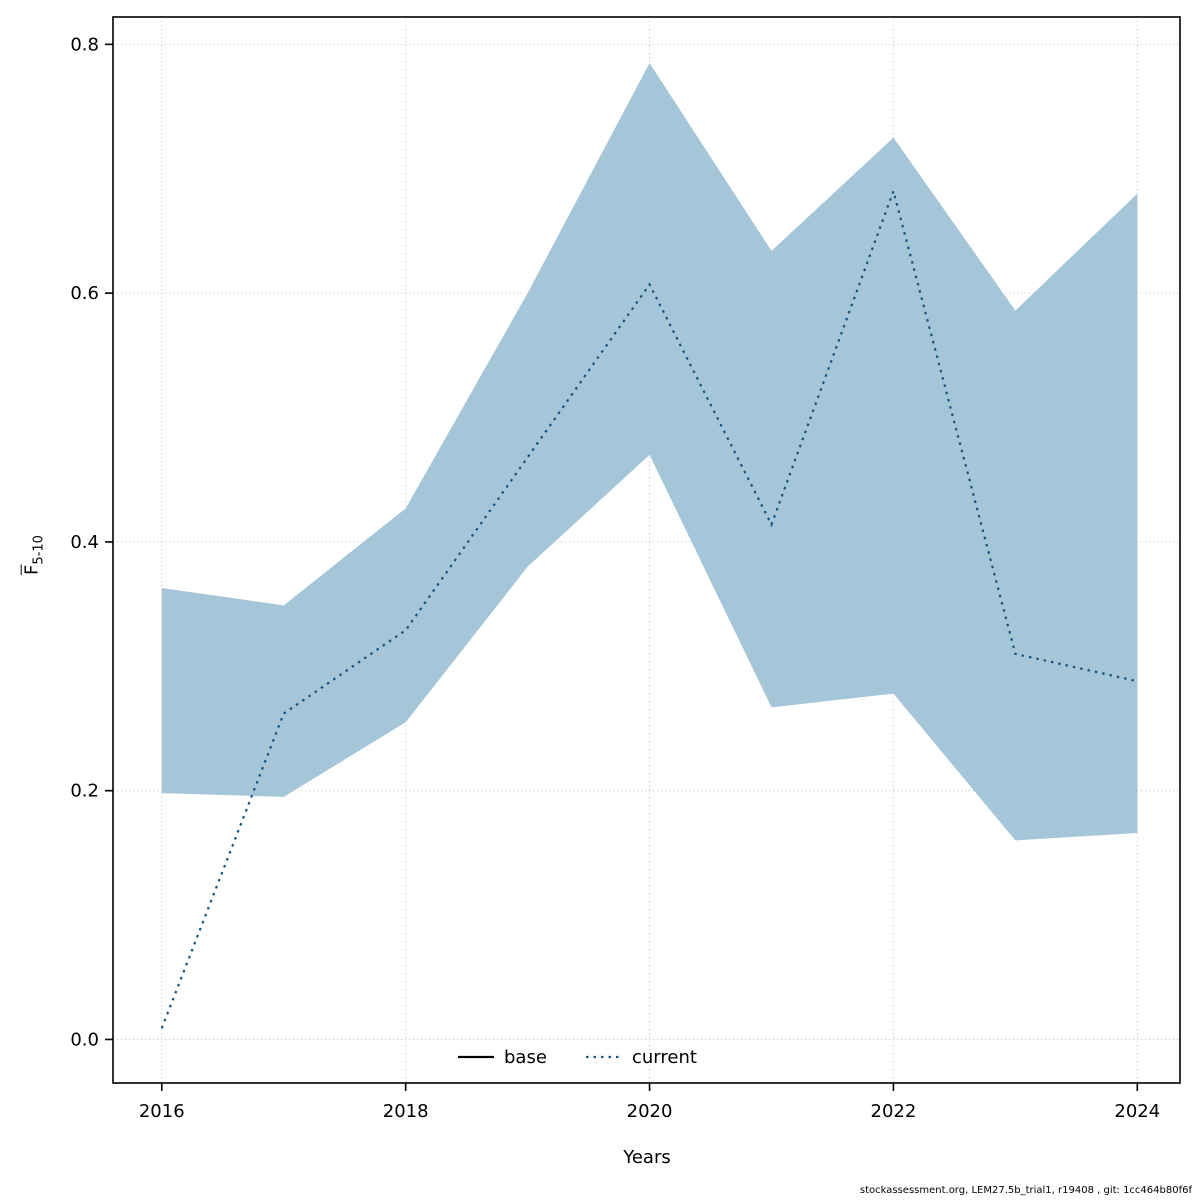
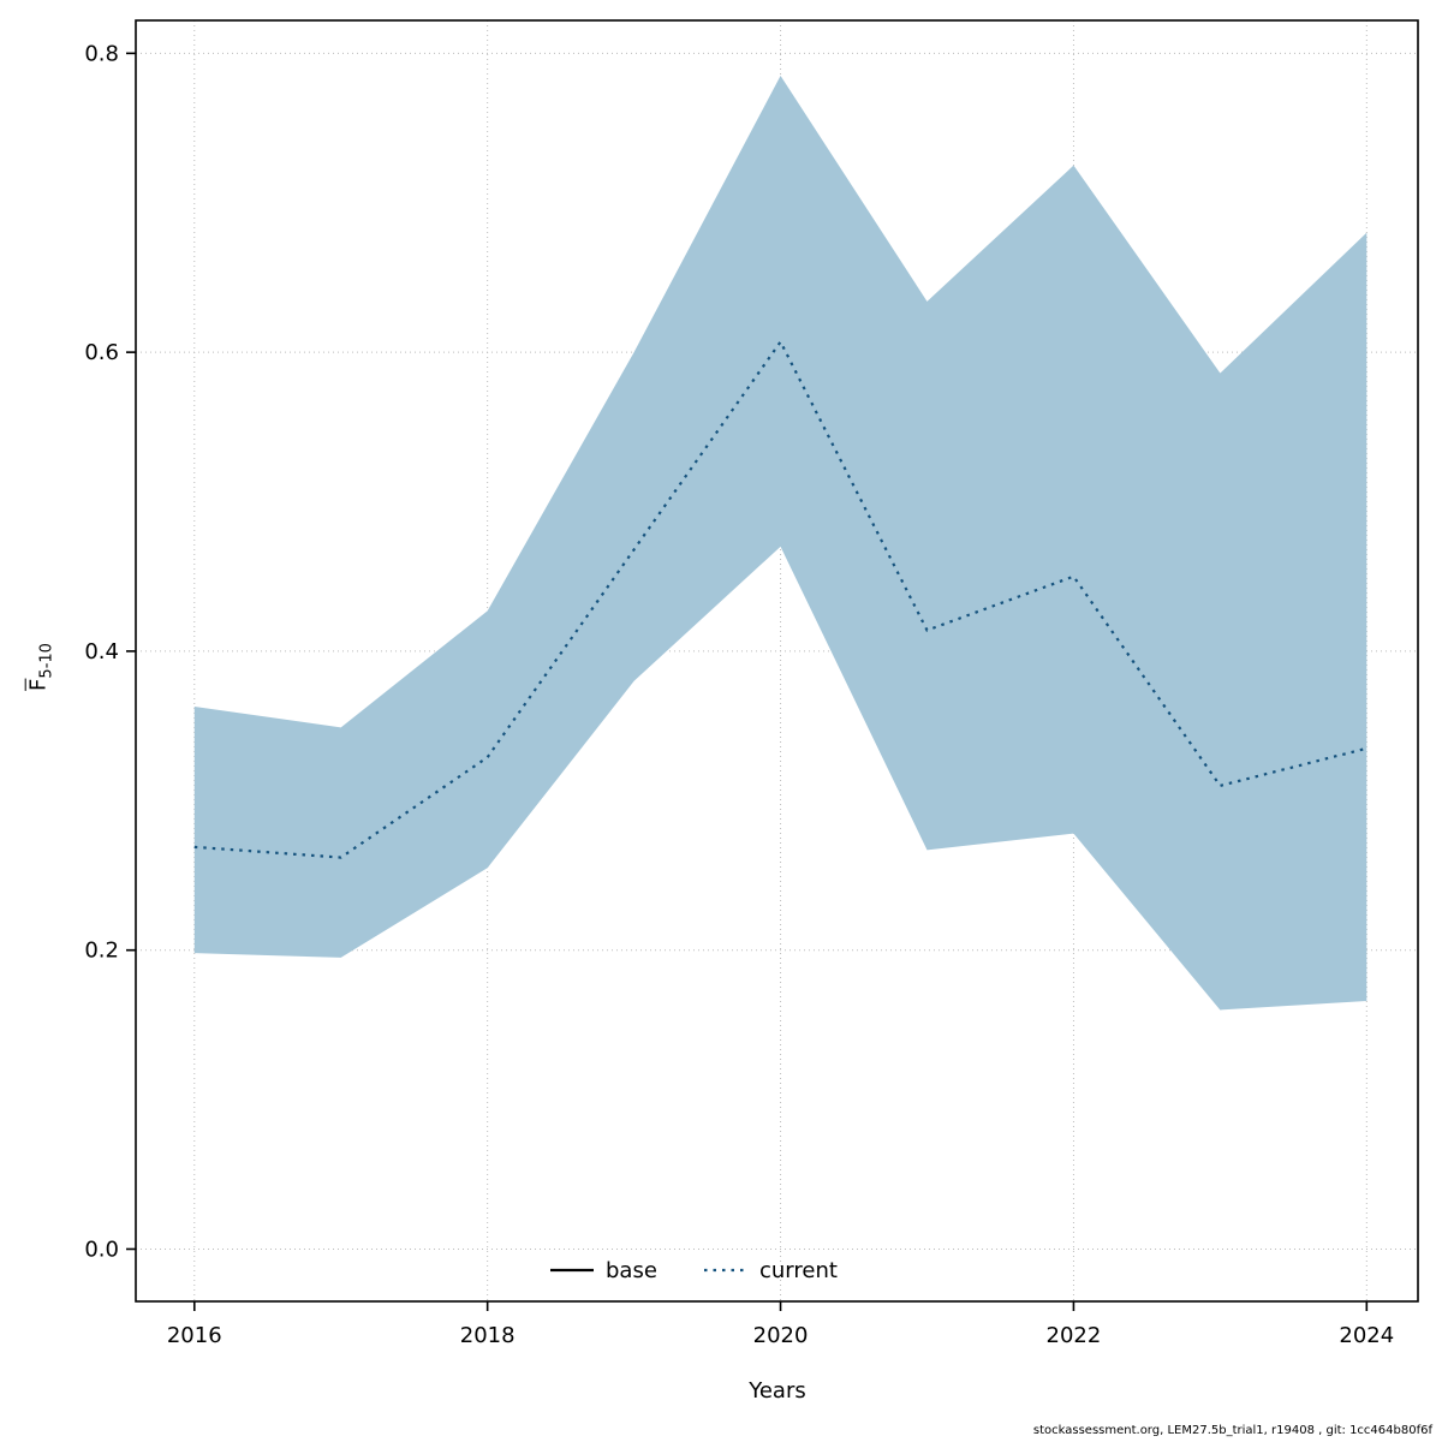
2016: 0.009 -> 0.269
2022: 0.682 -> 0.450
2024: 0.288 -> 0.335
